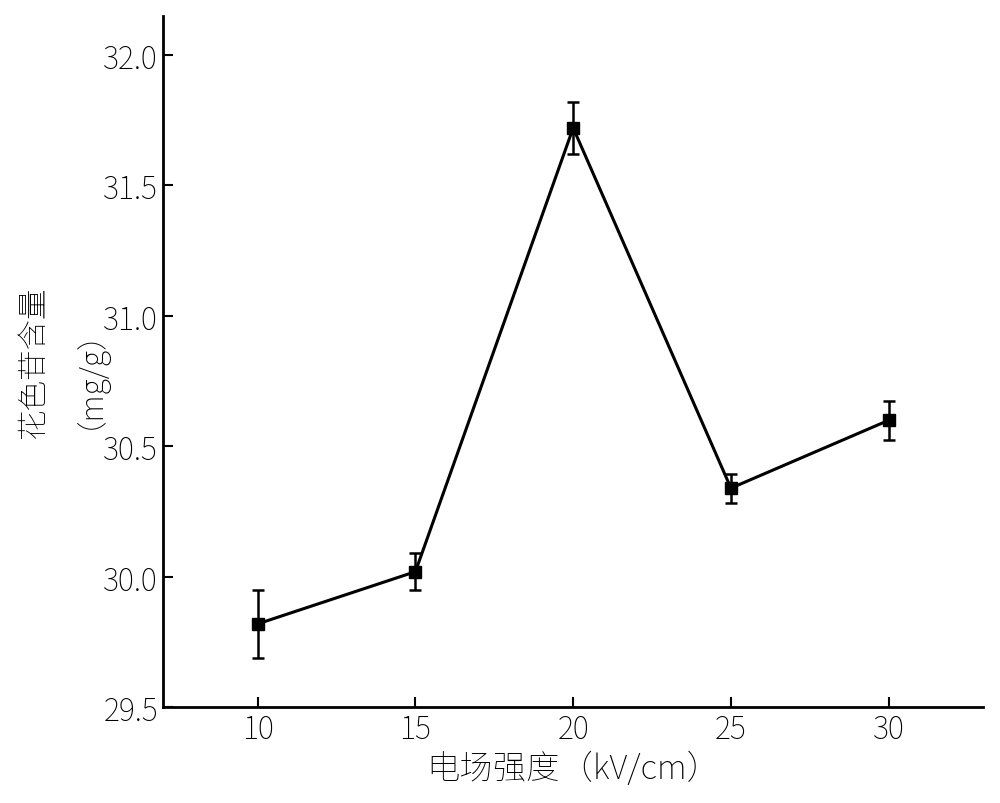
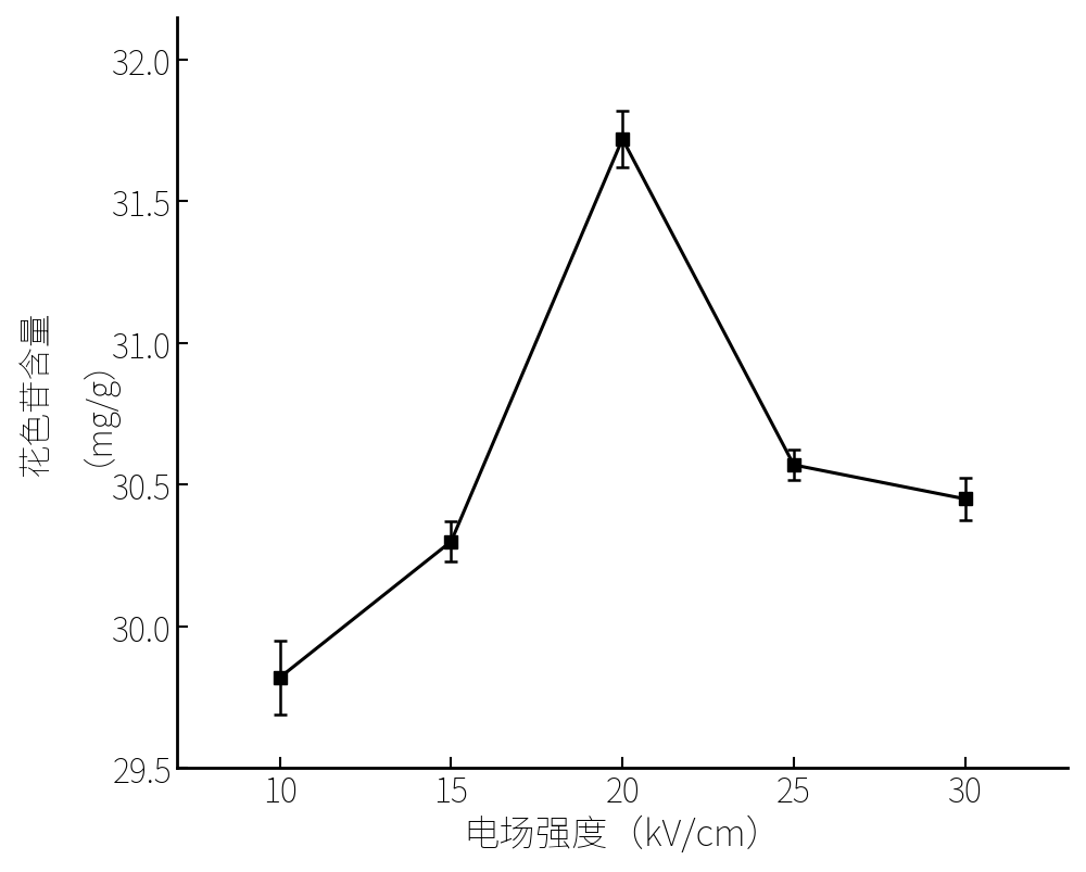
15: 30.02 -> 30.30
25: 30.34 -> 30.57
30: 30.60 -> 30.45
